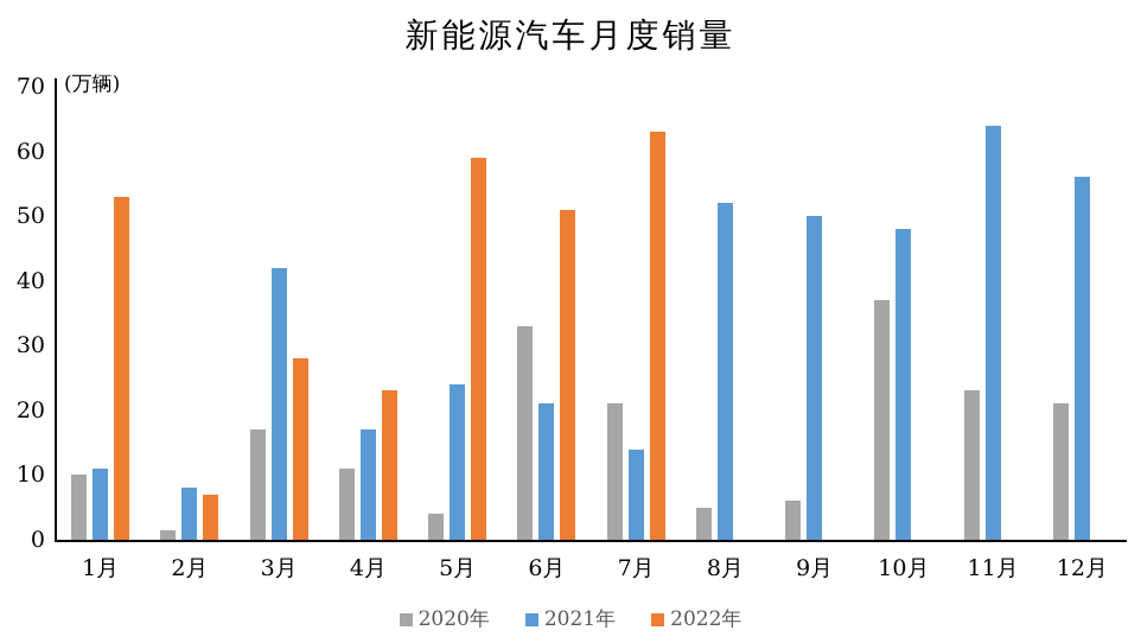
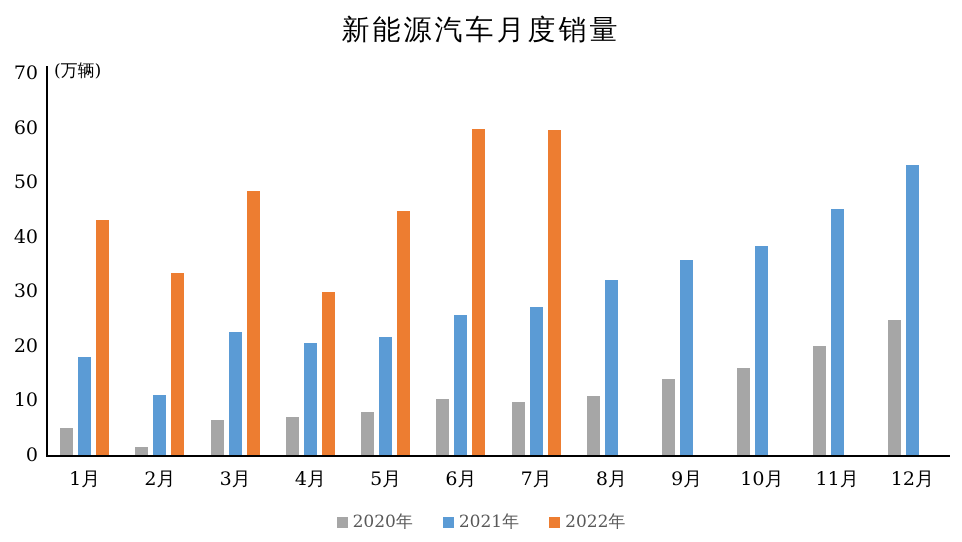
2020年/1月: 10 -> 5
2021年/1月: 11 -> 18
2022年/1月: 53 -> 43
2021年/2月: 8 -> 11
2022年/2月: 7 -> 33
2020年/3月: 17 -> 6
2021年/3月: 42 -> 23
2022年/3月: 28 -> 48
2020年/4月: 11 -> 7
2021年/4月: 17 -> 21
2022年/4月: 23 -> 30
2020年/5月: 4 -> 8
2021年/5月: 24 -> 22
2022年/5月: 59 -> 45
2020年/6月: 33 -> 10
2021年/6月: 21 -> 26
2022年/6月: 51 -> 60
2020年/7月: 21 -> 10
2021年/7月: 14 -> 27
2022年/7月: 63 -> 60
2020年/8月: 5 -> 11
2021年/8月: 52 -> 32
2020年/9月: 6 -> 14
2021年/9月: 50 -> 36
2020年/10月: 37 -> 16
2021年/10月: 48 -> 38
2020年/11月: 23 -> 20
2021年/11月: 64 -> 45
2020年/12月: 21 -> 25
2021年/12月: 56 -> 53
